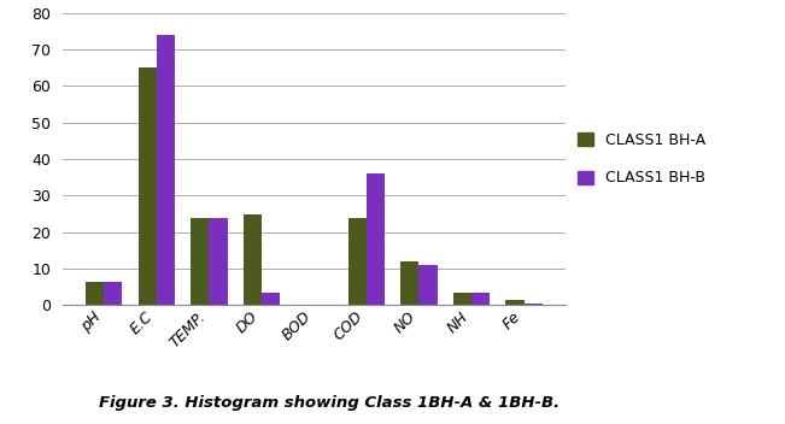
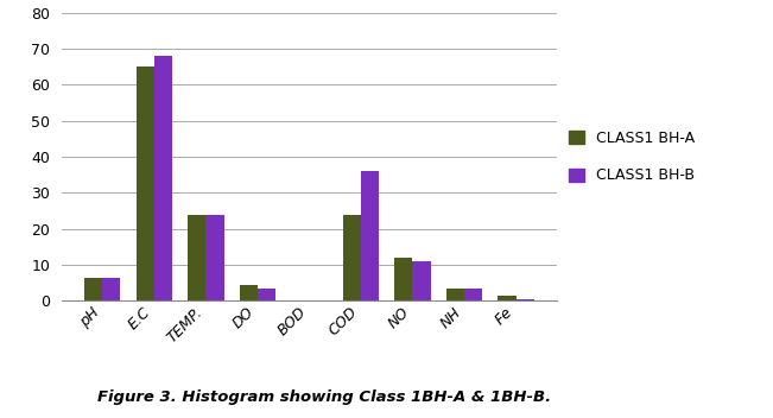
CLASS1 BH-B/E.C: 74.0 -> 68.0
CLASS1 BH-A/DO: 25.0 -> 4.5
